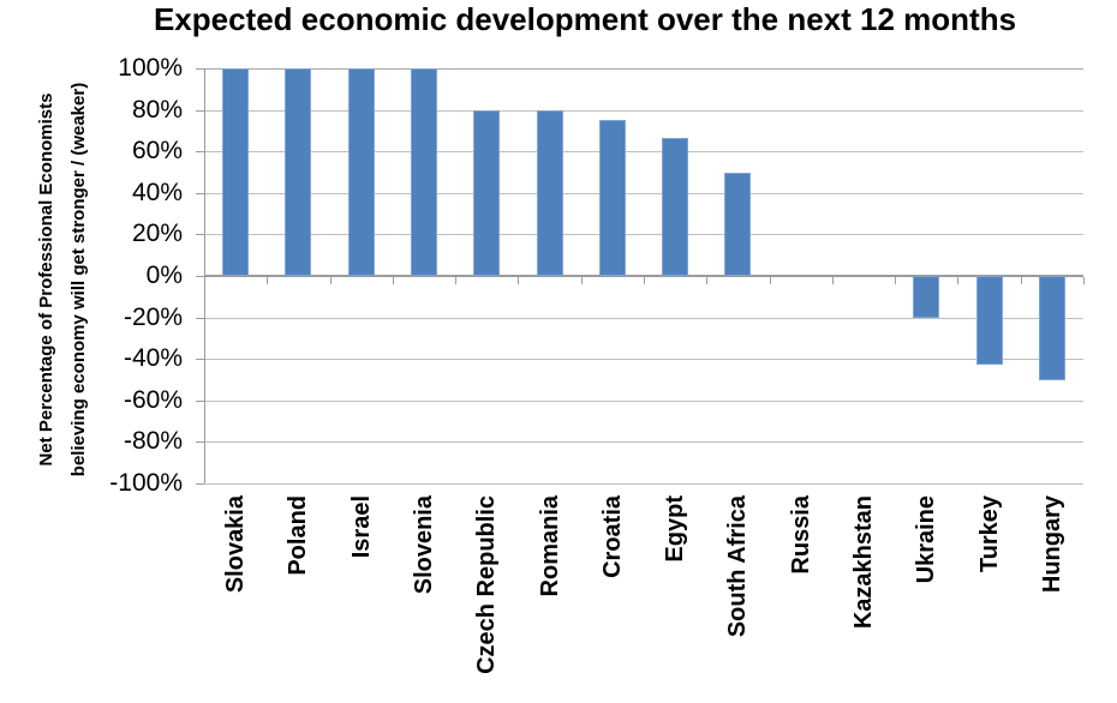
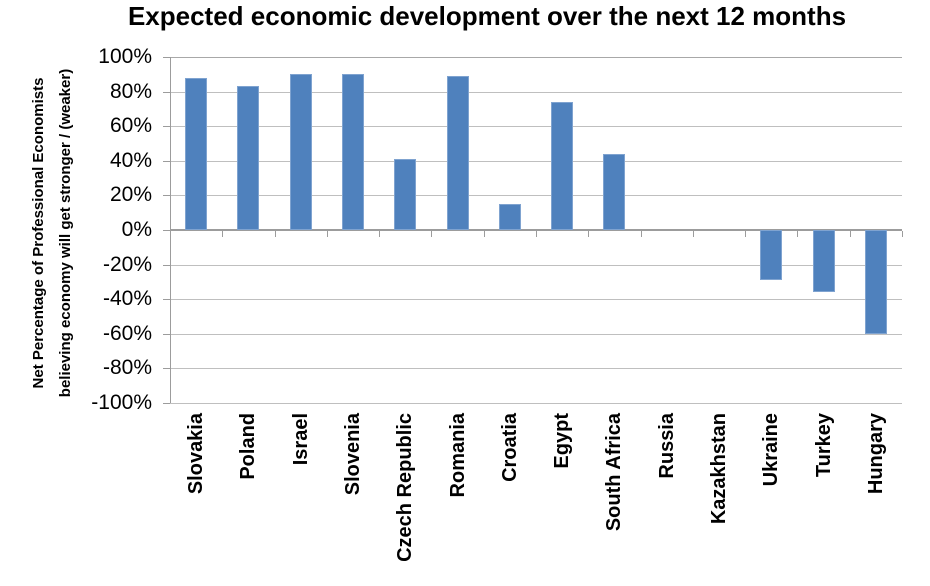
Slovakia: 100% -> 88%
Poland: 100% -> 83%
Israel: 100% -> 90%
Slovenia: 100% -> 90%
Czech Republic: 80% -> 41%
Romania: 80% -> 89%
Croatia: 75% -> 15%
Egypt: 67% -> 74%
South Africa: 50% -> 44%
Ukraine: -20% -> -29%
Turkey: -43% -> -36%
Hungary: -50% -> -60%
